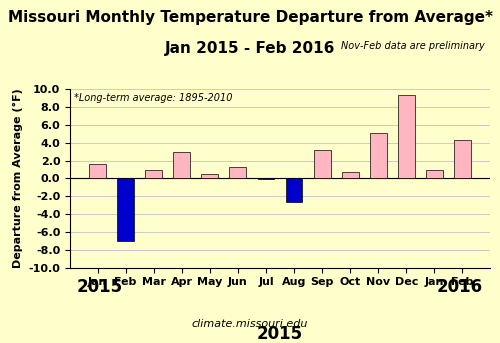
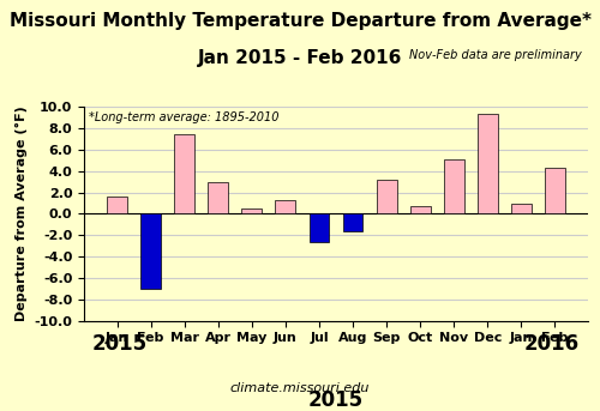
Mar: 0.9 -> 7.4
Jul: -0.1 -> -2.6
Aug: -2.6 -> -1.6
